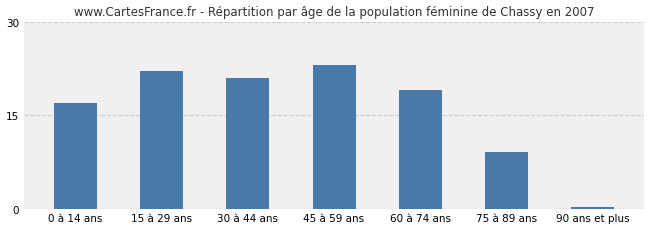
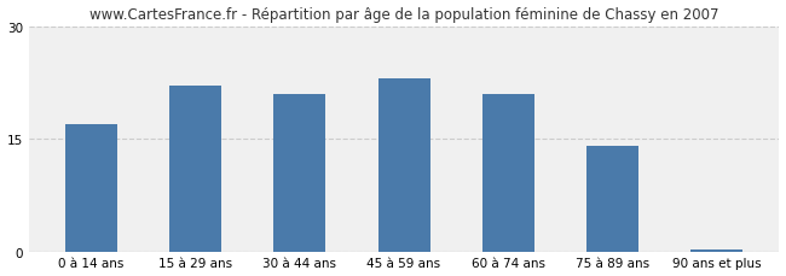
60 à 74 ans: 19.0 -> 21.0
75 à 89 ans: 9.0 -> 14.0
